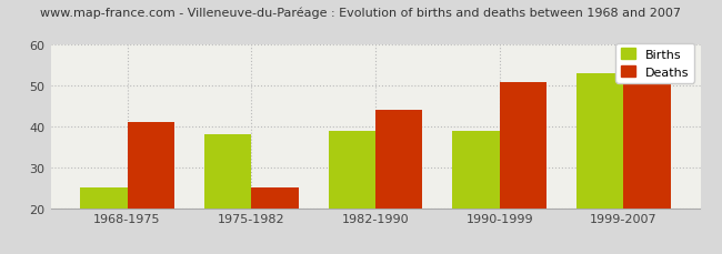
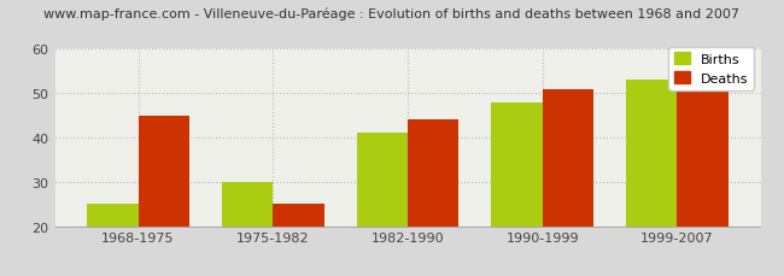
Deaths/1968-1975: 41 -> 45
Births/1975-1982: 38 -> 30
Births/1982-1990: 39 -> 41
Births/1990-1999: 39 -> 48
